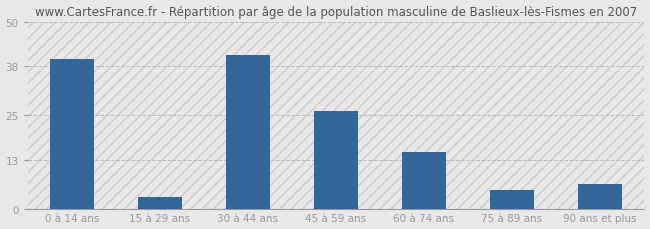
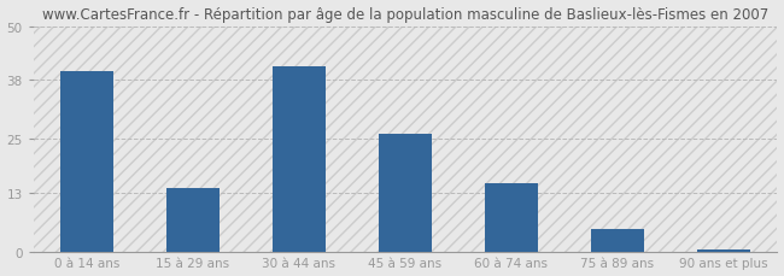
15 à 29 ans: 3.0 -> 14.0
90 ans et plus: 6.5 -> 0.5
